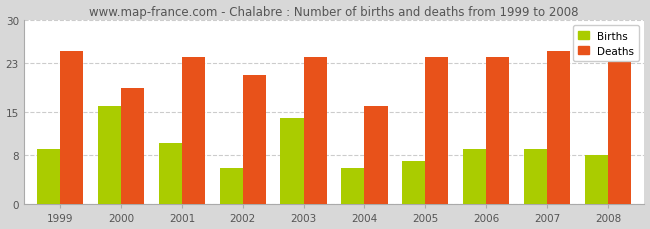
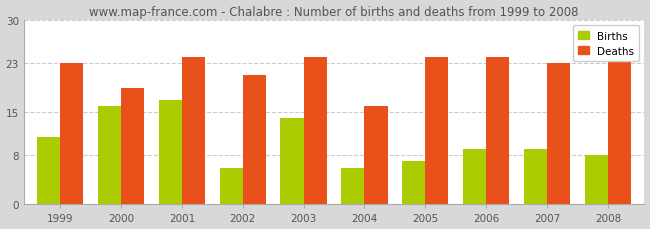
Births/1999: 9 -> 11
Deaths/1999: 25 -> 23
Births/2001: 10 -> 17
Deaths/2007: 25 -> 23
